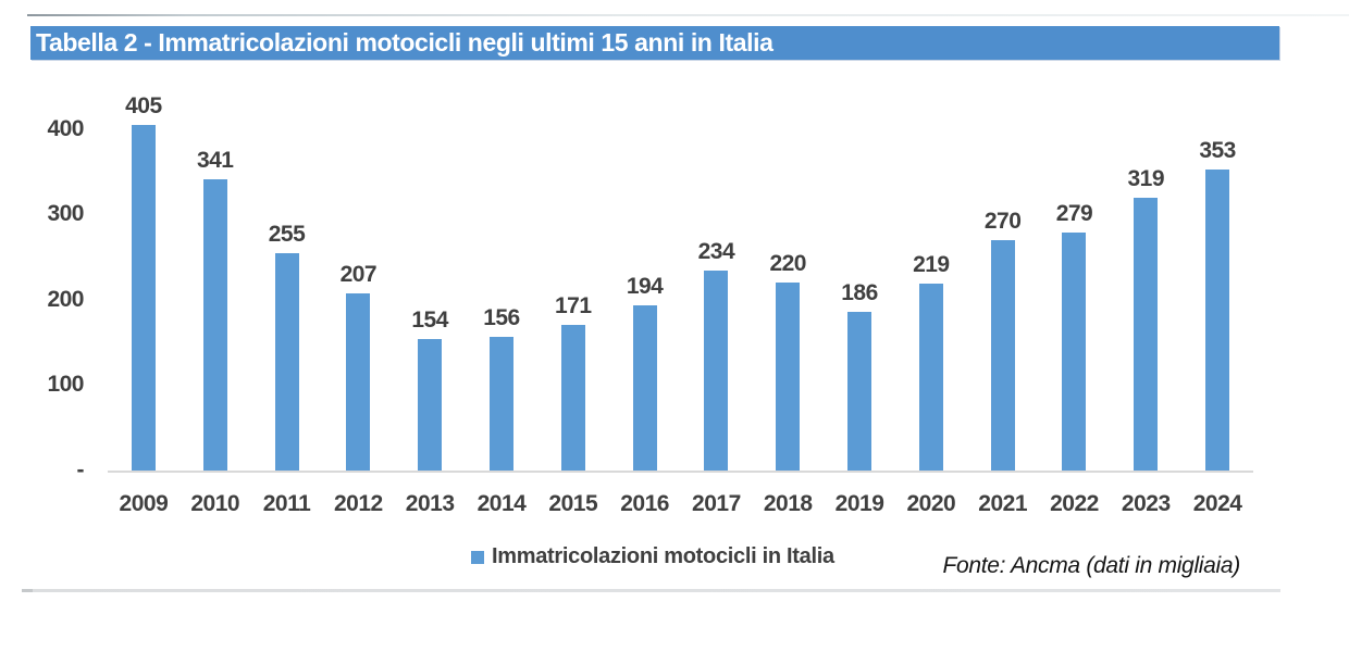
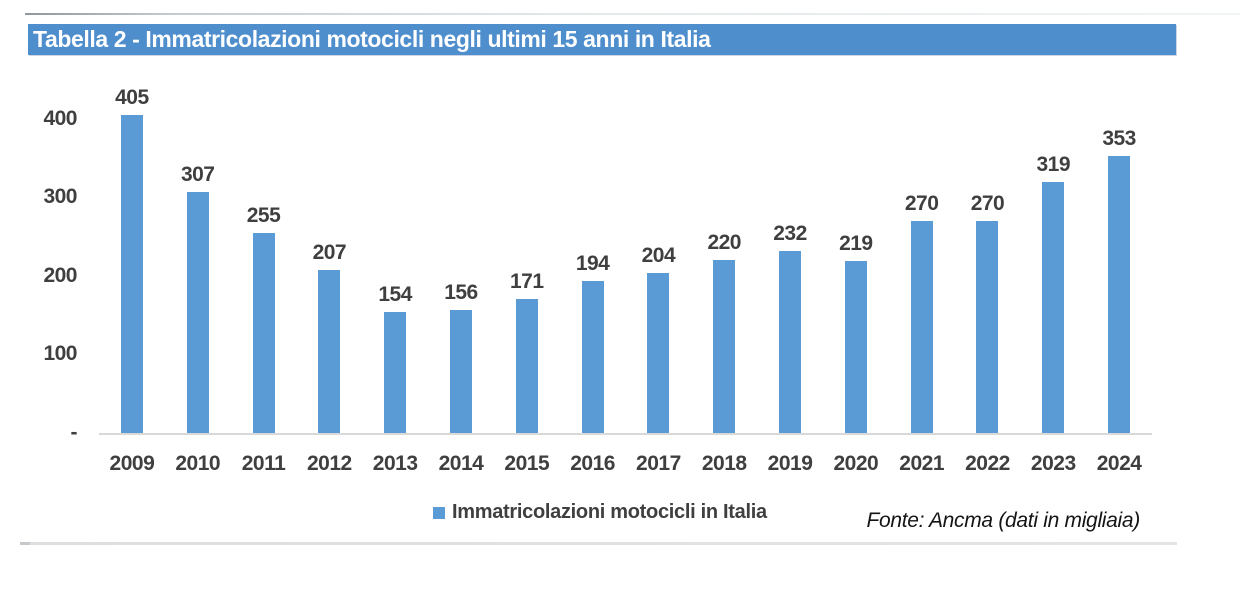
2010: 341 -> 307
2017: 234 -> 204
2019: 186 -> 232
2022: 279 -> 270
